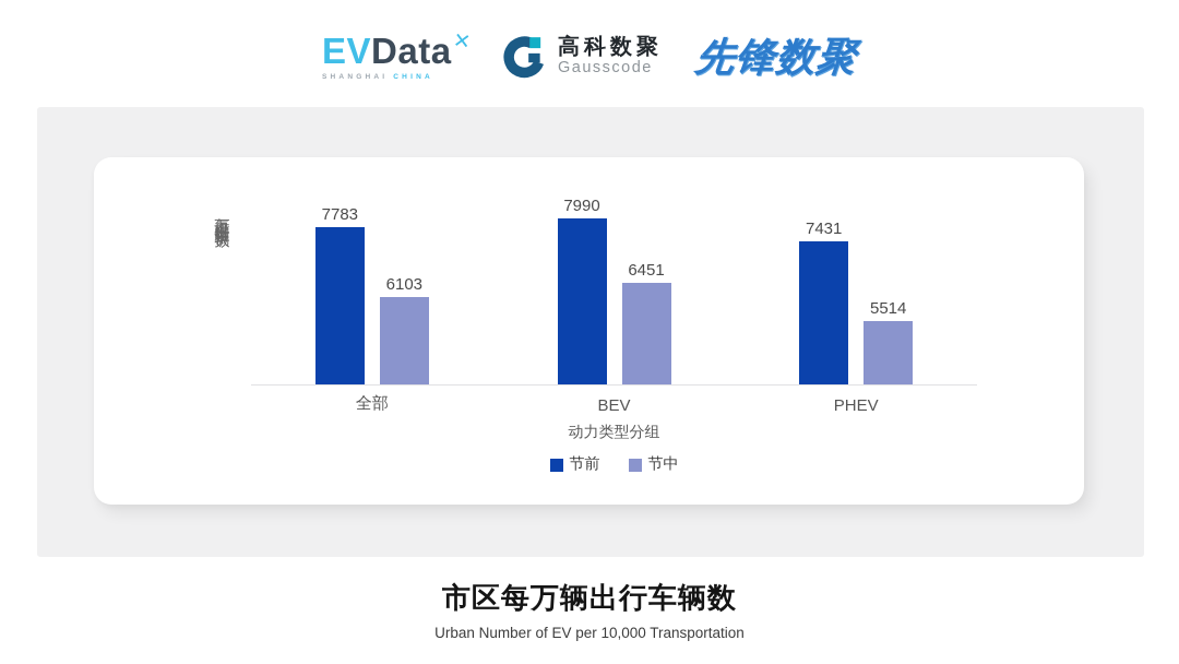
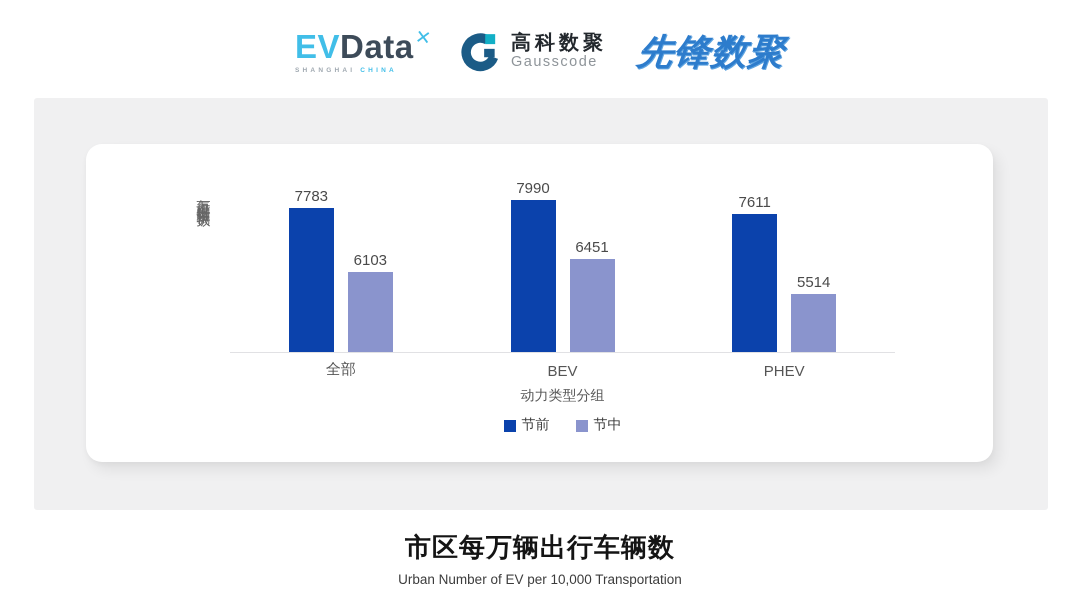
节前/PHEV: 7431 -> 7611
